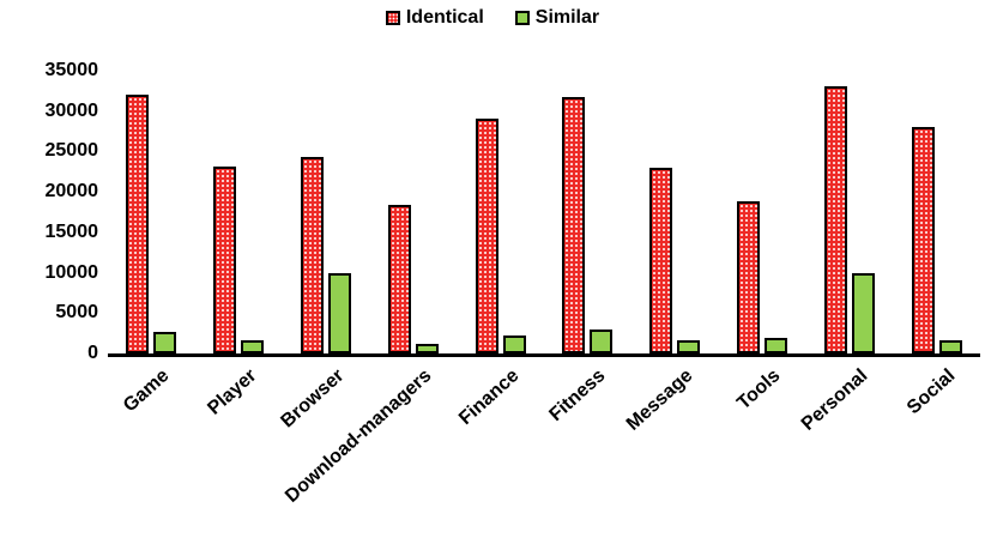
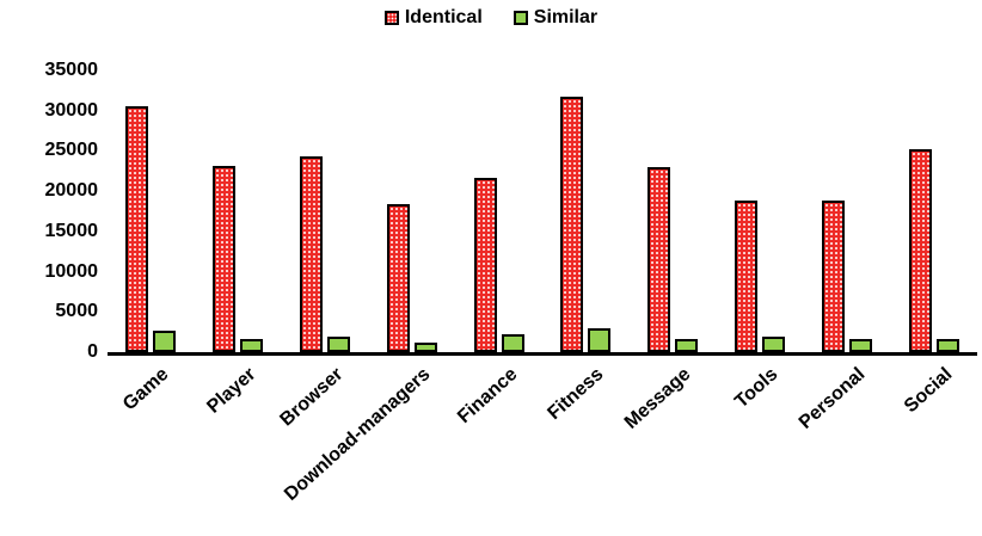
Identical/Game: 32000 -> 30000
Similar/Browser: 10000 -> 2000
Identical/Finance: 29000 -> 22000
Identical/Personal: 33000 -> 19000
Similar/Personal: 10000 -> 2000
Identical/Social: 28000 -> 25000
